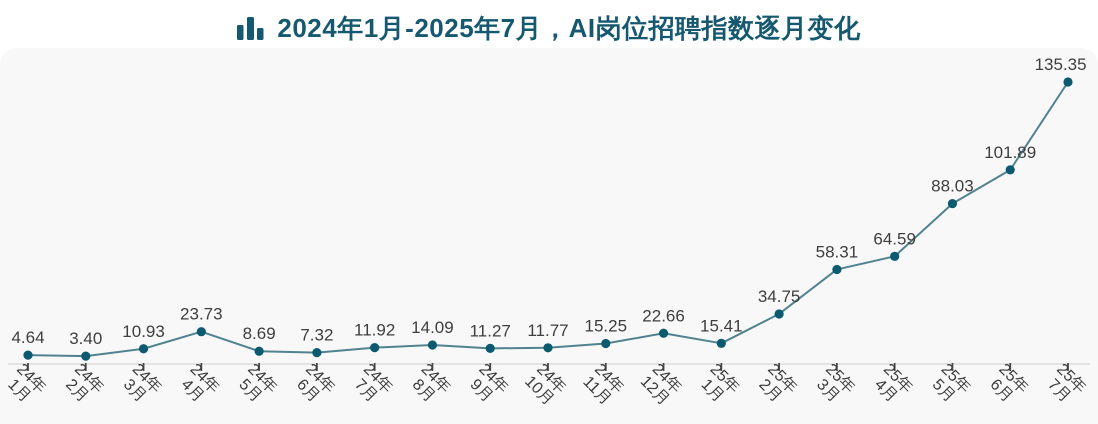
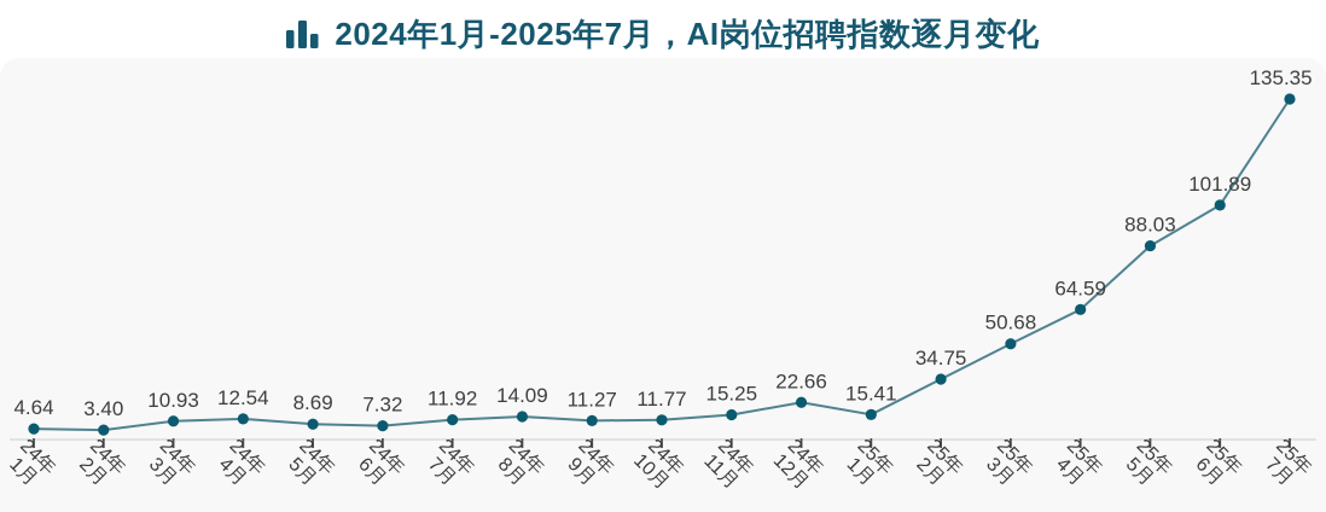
24年4月: 23.73 -> 12.54
25年3月: 58.31 -> 50.68
